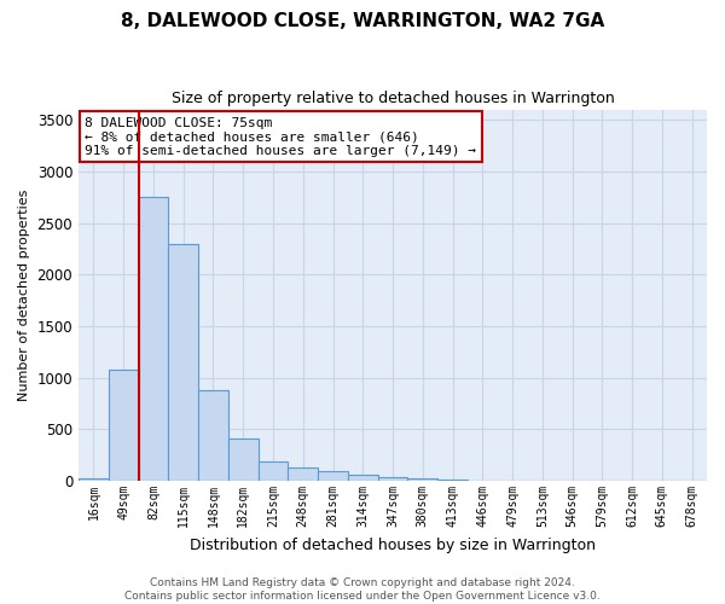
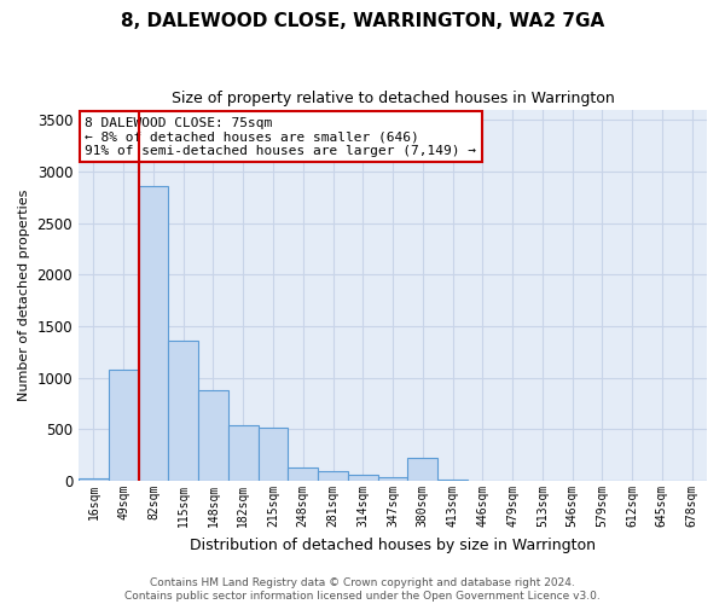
82sqm: 2750 -> 2860
115sqm: 2290 -> 1360
182sqm: 410 -> 540
215sqm: 190 -> 520
380sqm: 20 -> 220
